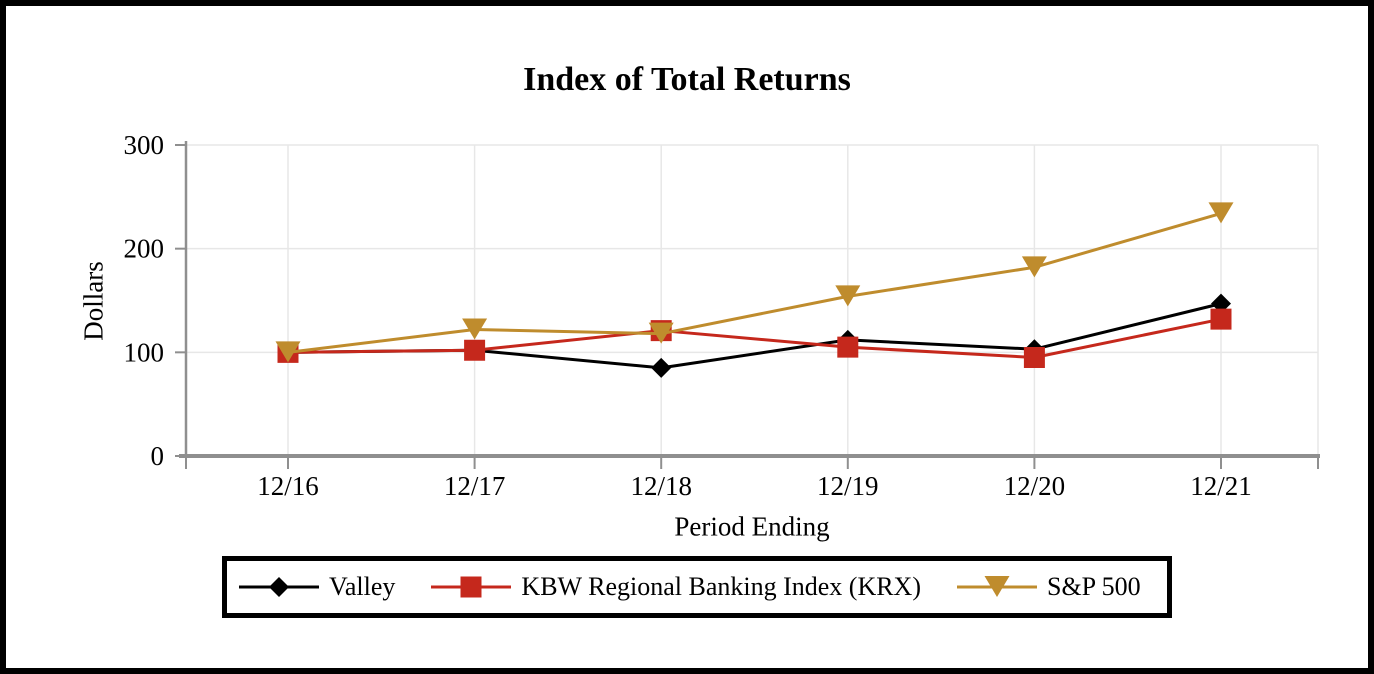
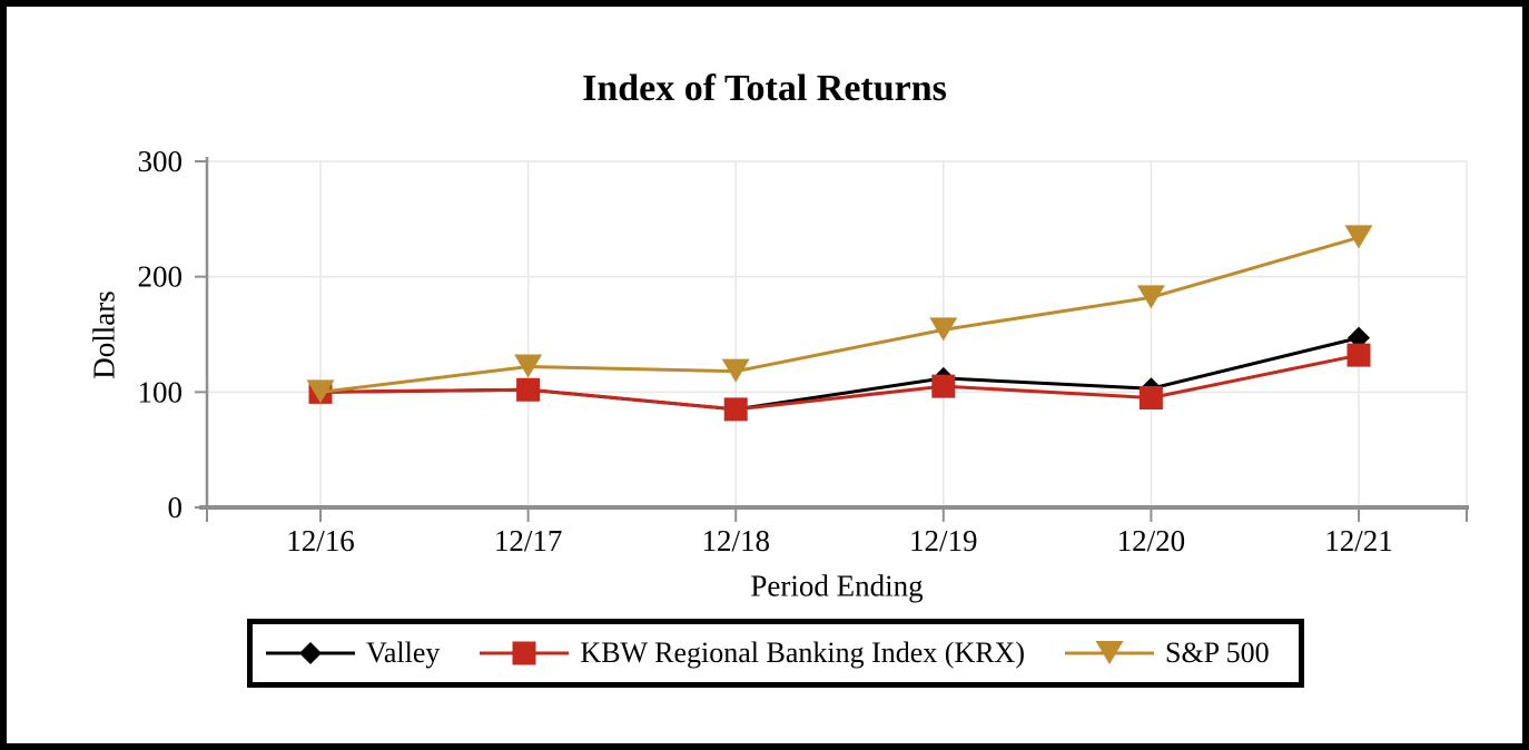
KBW Regional Banking Index (KRX)/12/18: 121 -> 85
